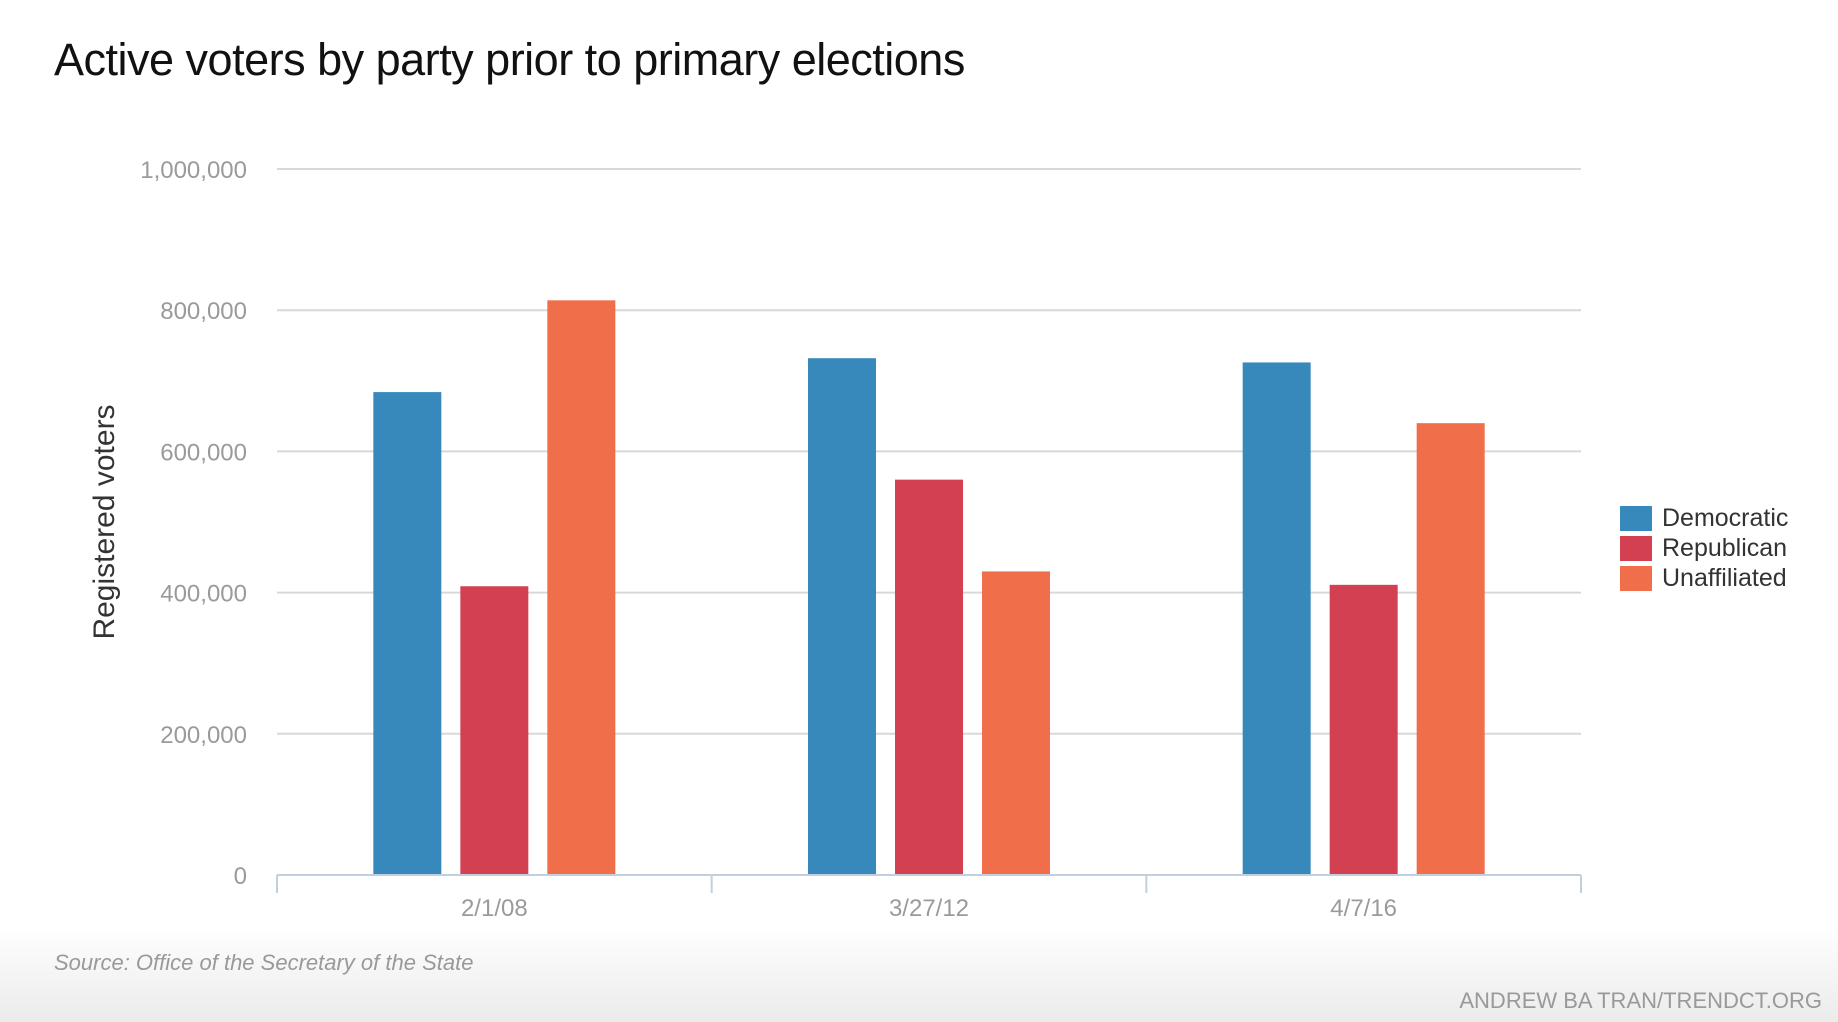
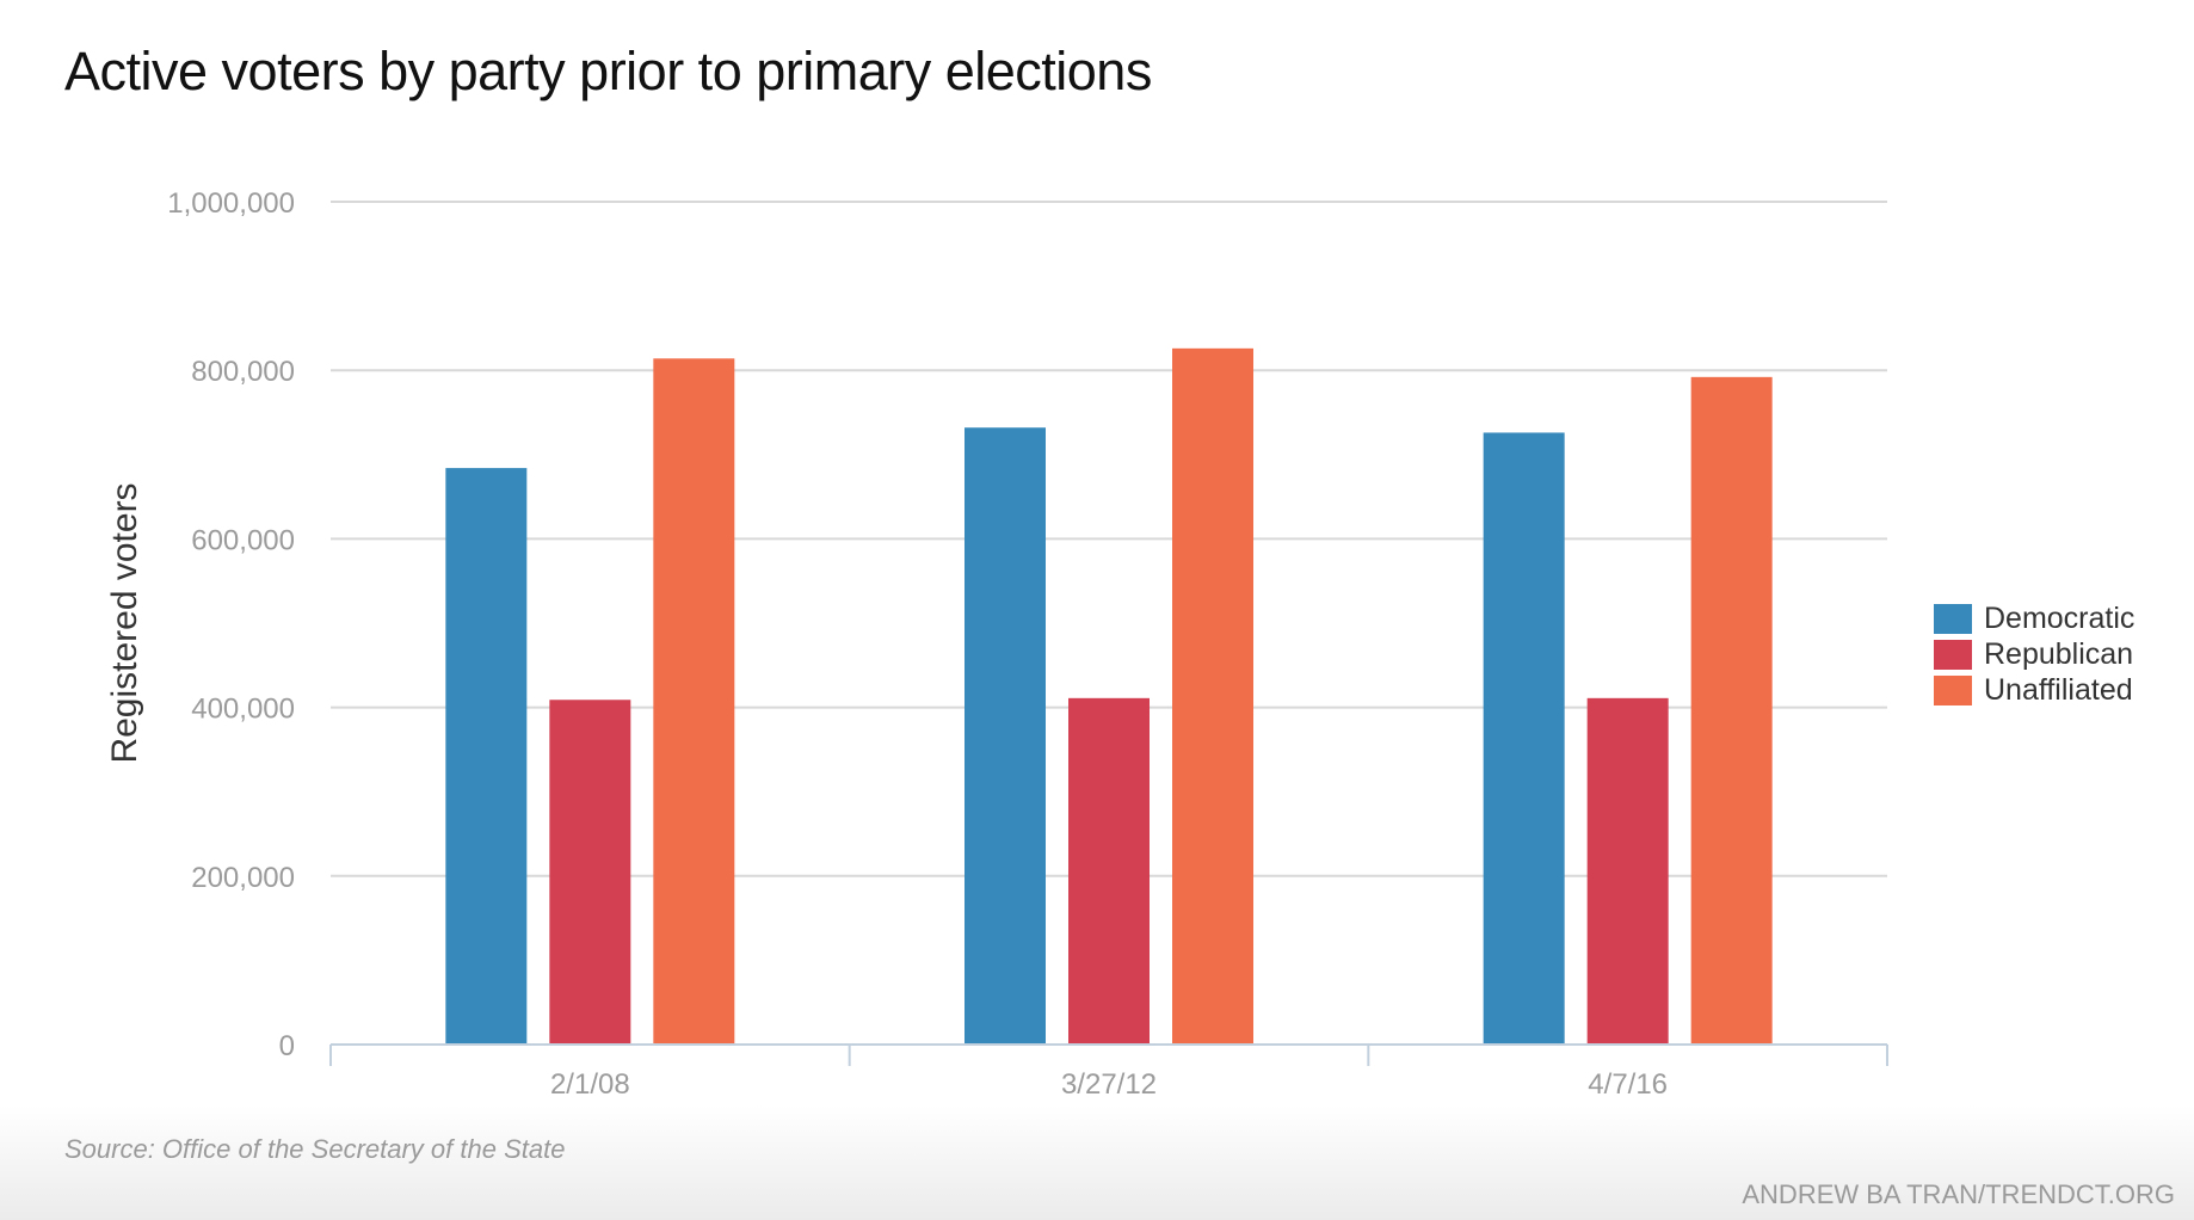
Republican/3/27/12: 560000 -> 410000
Unaffiliated/3/27/12: 430000 -> 830000
Unaffiliated/4/7/16: 640000 -> 790000
